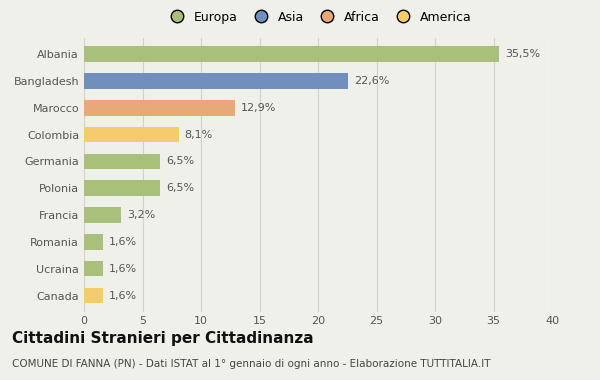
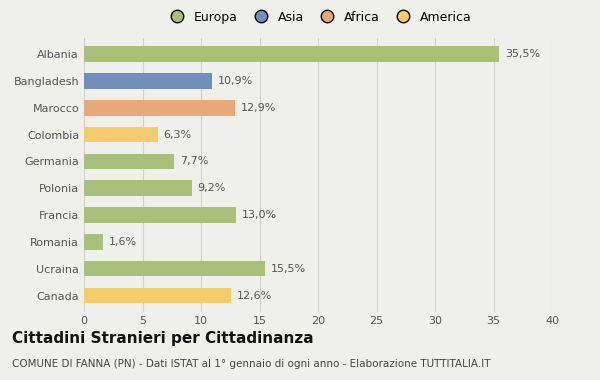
Bangladesh: 22,6% -> 10,9%
Colombia: 8,1% -> 6,3%
Germania: 6,5% -> 7,7%
Polonia: 6,5% -> 9,2%
Francia: 3,2% -> 13,0%
Ucraina: 1,6% -> 15,5%
Canada: 1,6% -> 12,6%
